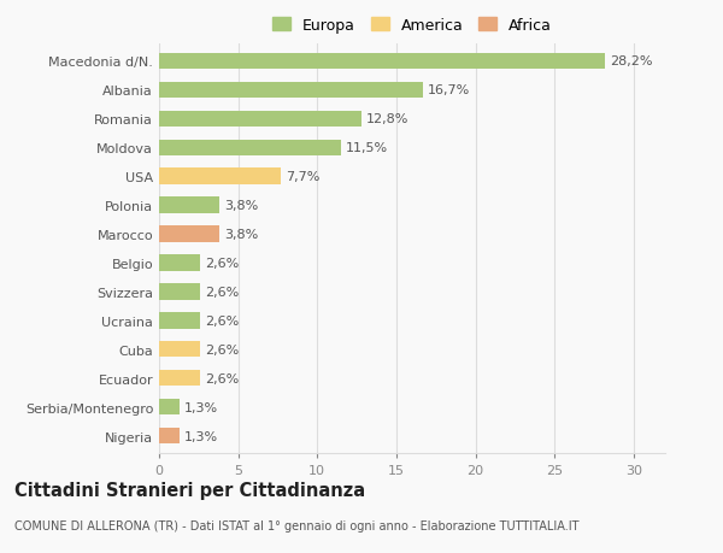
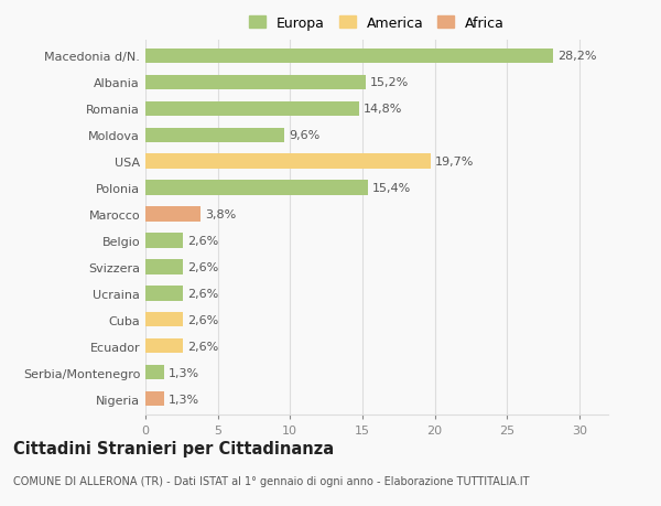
Albania: 16,7% -> 15,2%
Romania: 12,8% -> 14,8%
Moldova: 11,5% -> 9,6%
USA: 7,7% -> 19,7%
Polonia: 3,8% -> 15,4%
